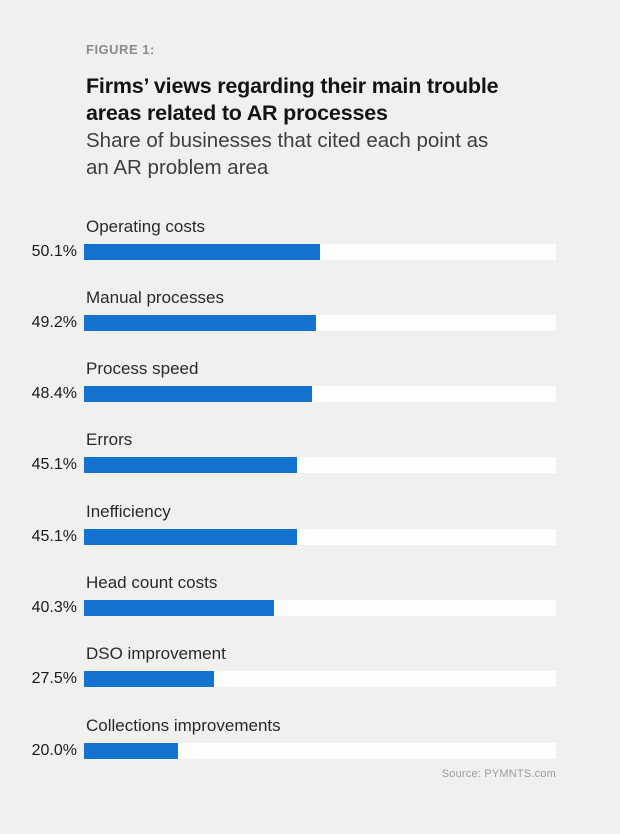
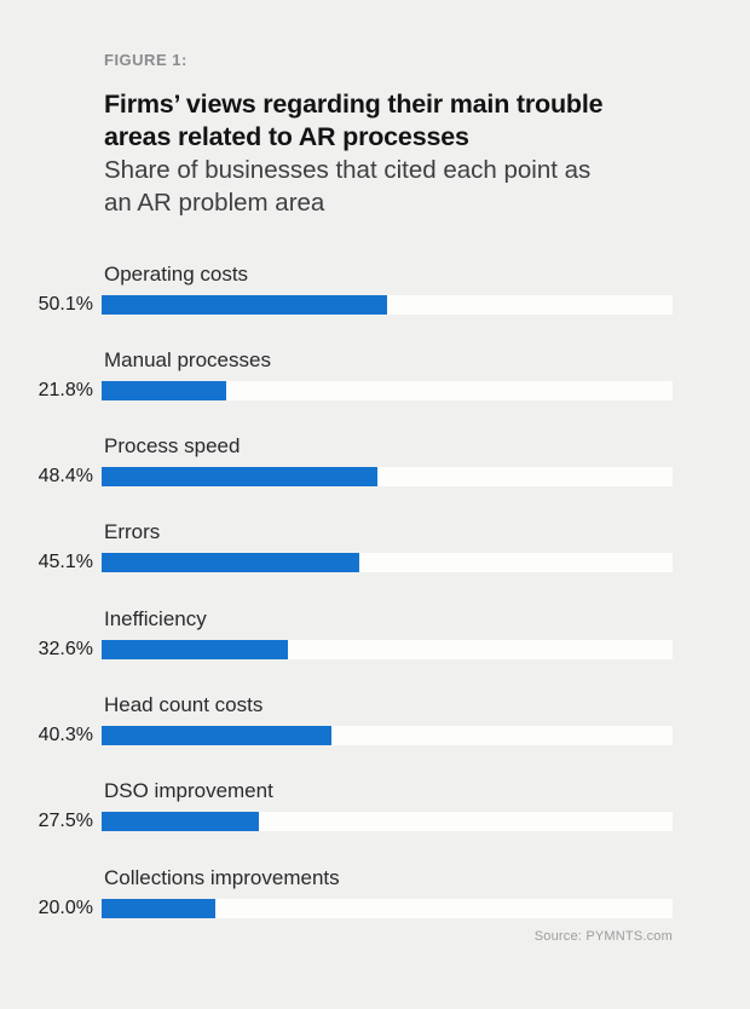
Manual processes: 49.2% -> 21.8%
Inefficiency: 45.1% -> 32.6%
